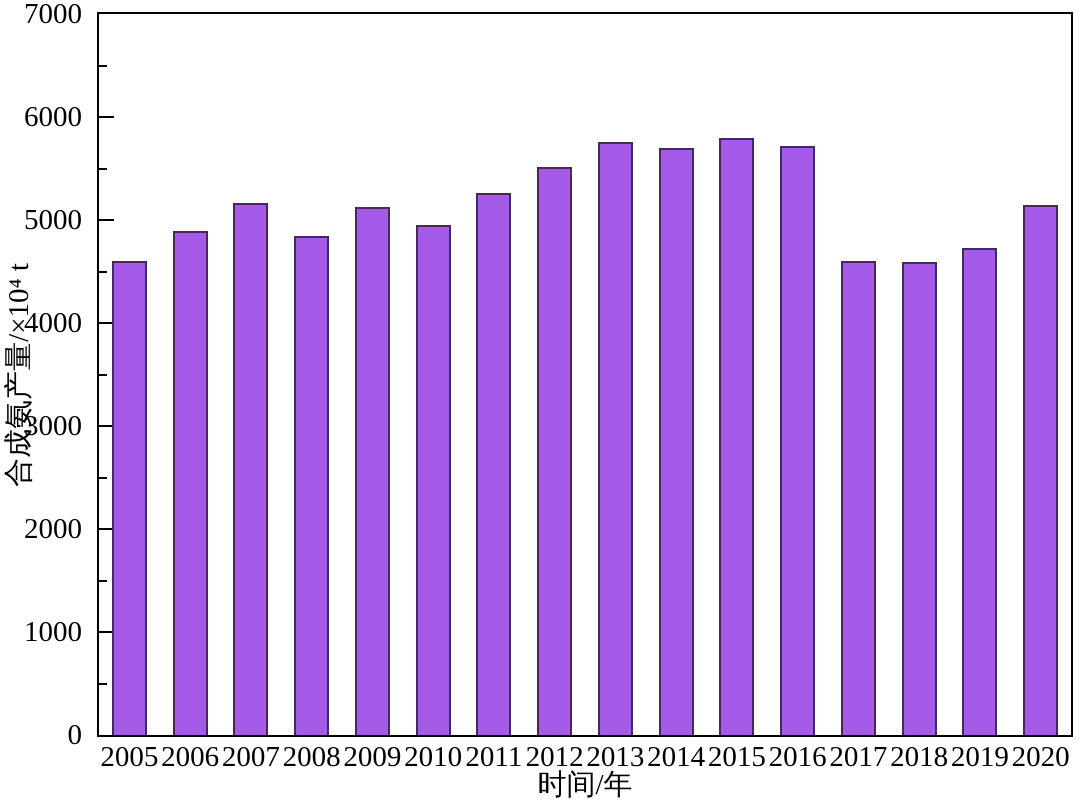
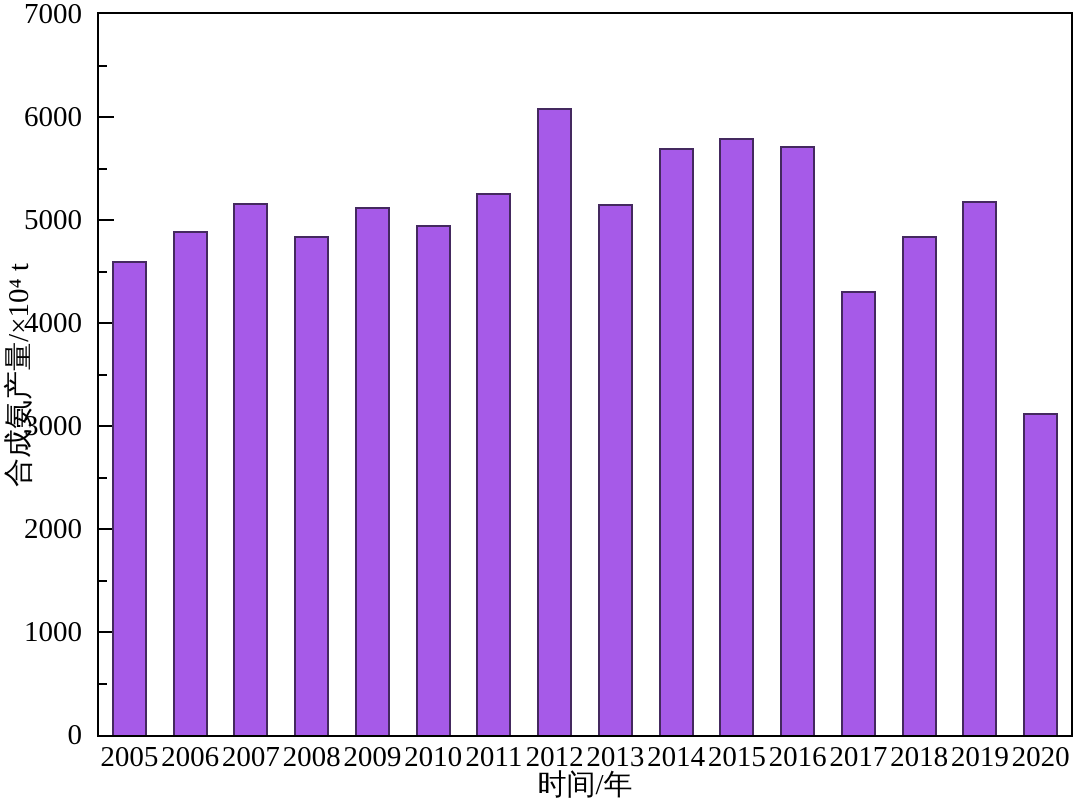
2012: 5520 -> 6090
2013: 5760 -> 5160
2017: 4600 -> 4310
2018: 4600 -> 4840
2019: 4730 -> 5180
2020: 5150 -> 3130
